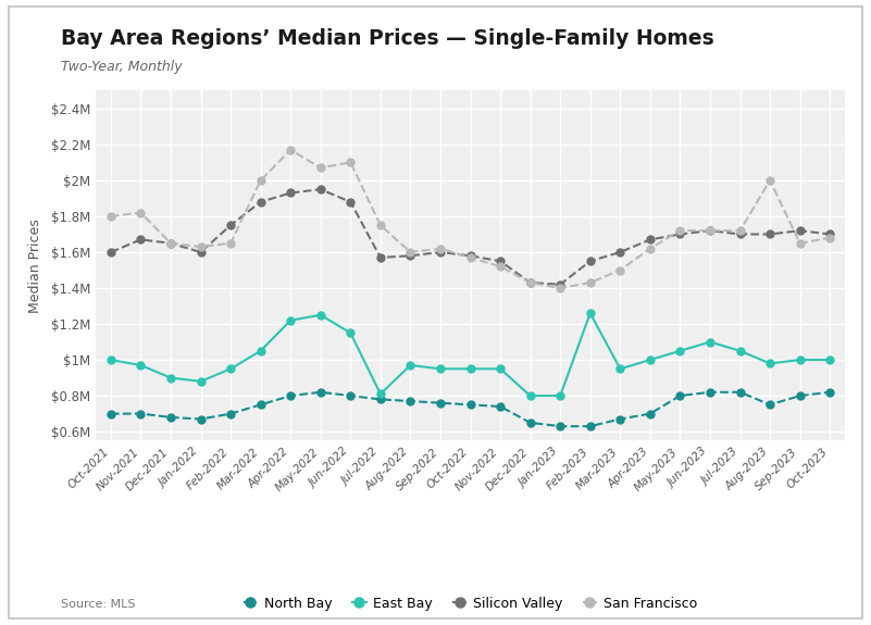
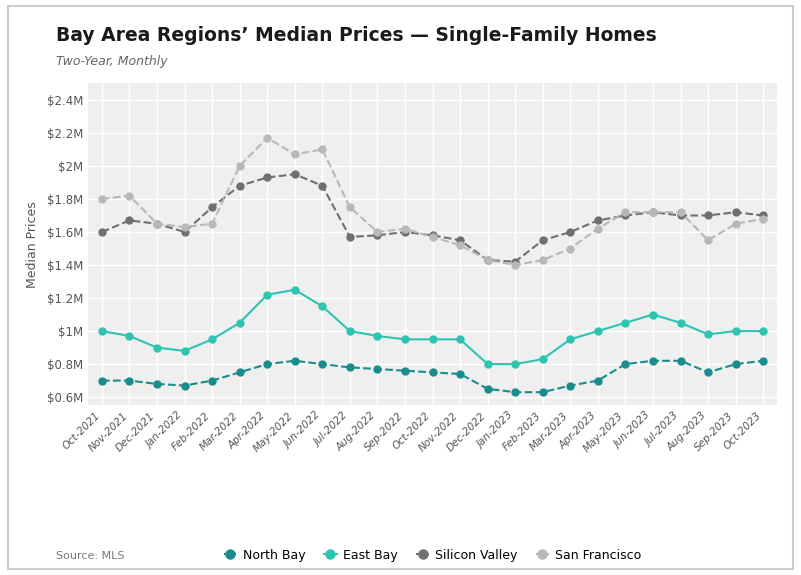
East Bay/Jul-2022: $0.81M -> $1.00M
East Bay/Feb-2023: $1.26M -> $0.83M
San Francisco/Aug-2023: $2.00M -> $1.55M
